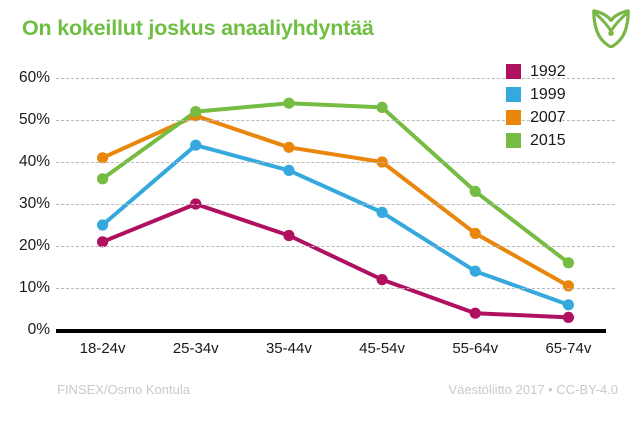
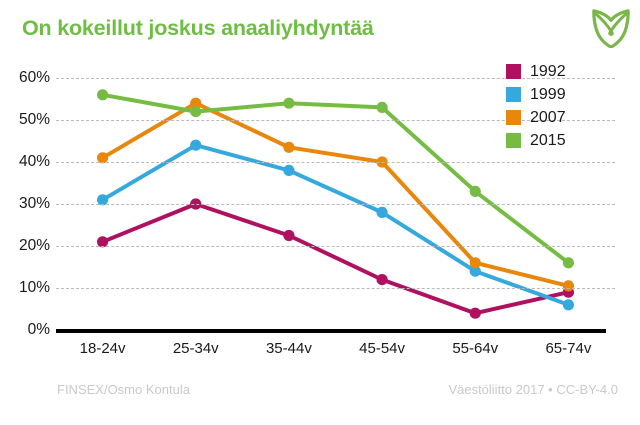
1999/18-24v: 25% -> 31%
2015/18-24v: 36% -> 56%
2007/25-34v: 51% -> 54%
2007/55-64v: 23% -> 16%
1992/65-74v: 3% -> 9%
